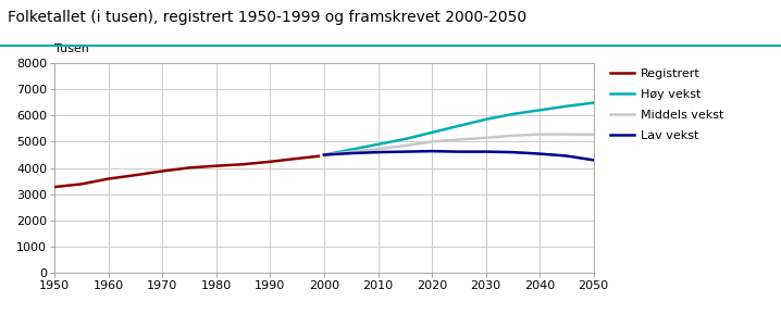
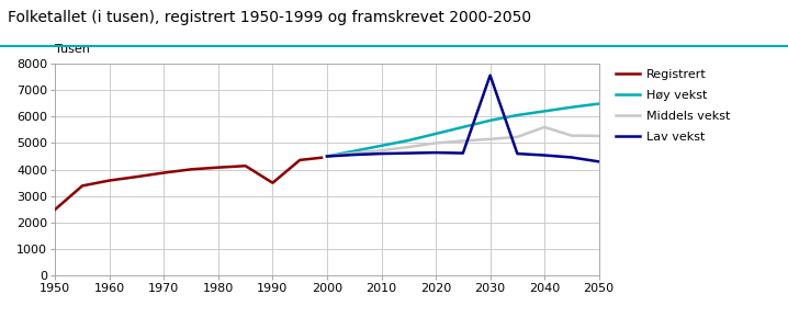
Registrert/1950: 3280 -> 2500
Registrert/1990: 4240 -> 3500
Lav vekst/2030: 4620 -> 7550
Middels vekst/2040: 5280 -> 5600
